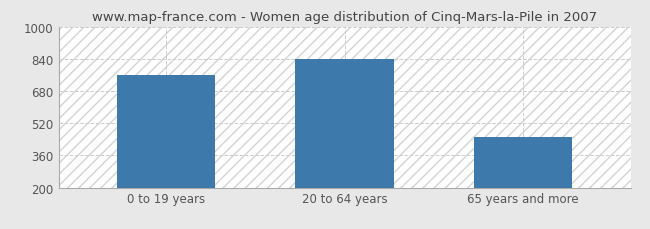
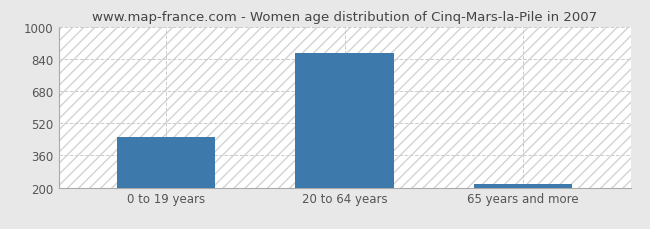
0 to 19 years: 760 -> 450
20 to 64 years: 840 -> 870
65 years and more: 450 -> 220
